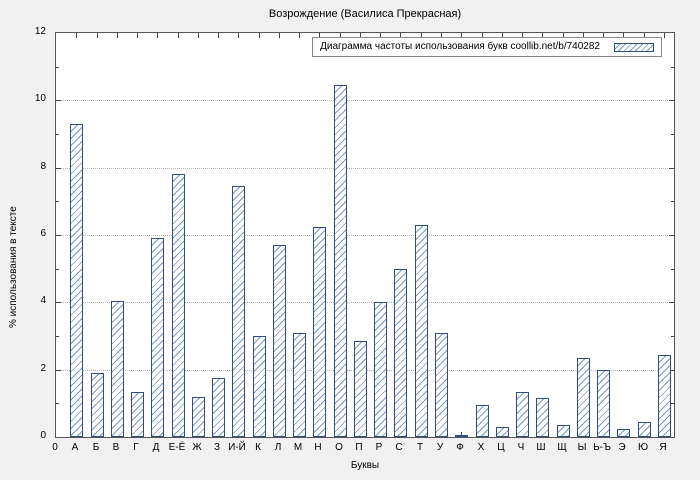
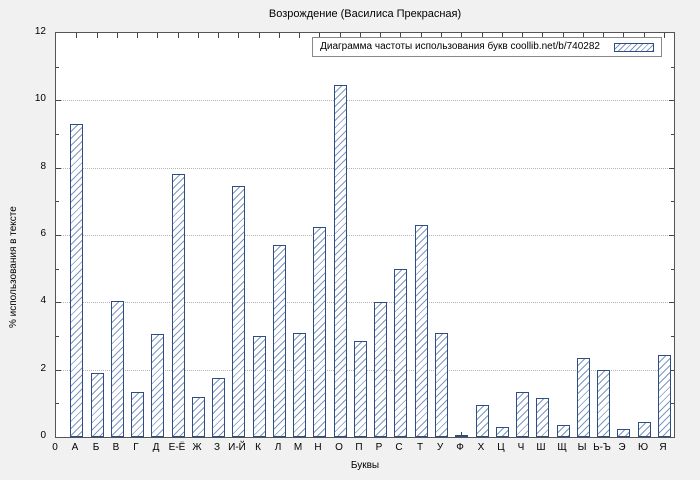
Д: 5.9 -> 3.0
